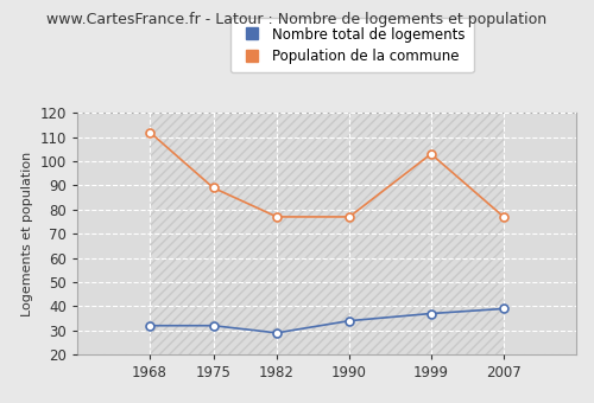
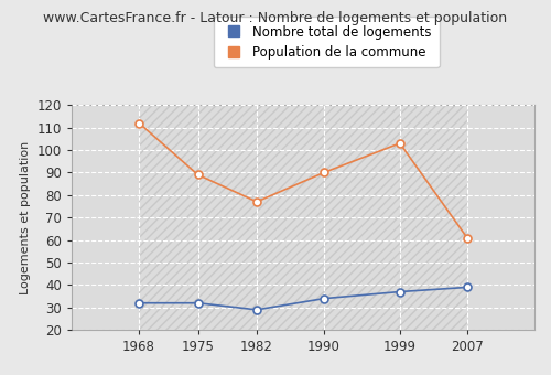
Population de la commune/1990: 77 -> 90
Population de la commune/2007: 77 -> 61
